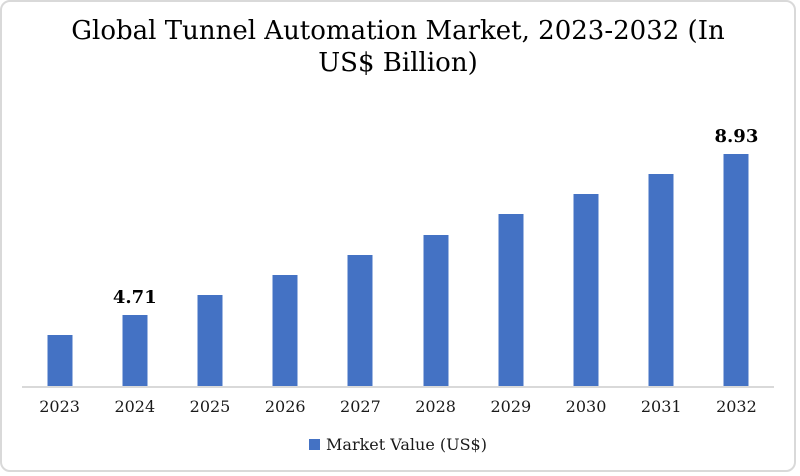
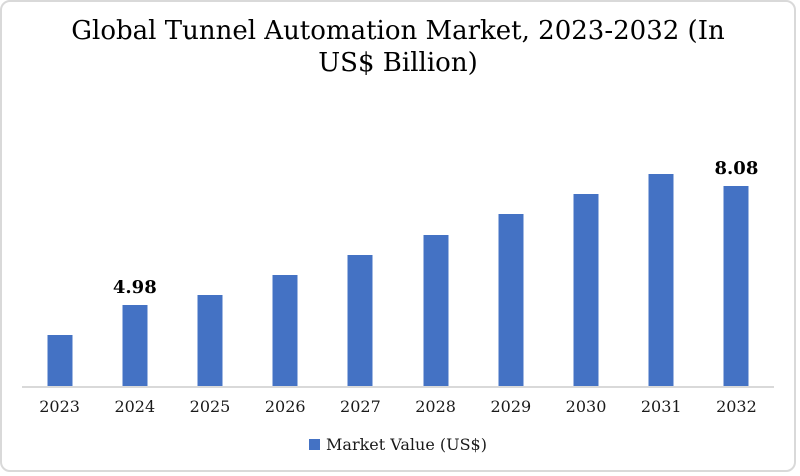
2024: 4.71 -> 4.98
2032: 8.93 -> 8.08
